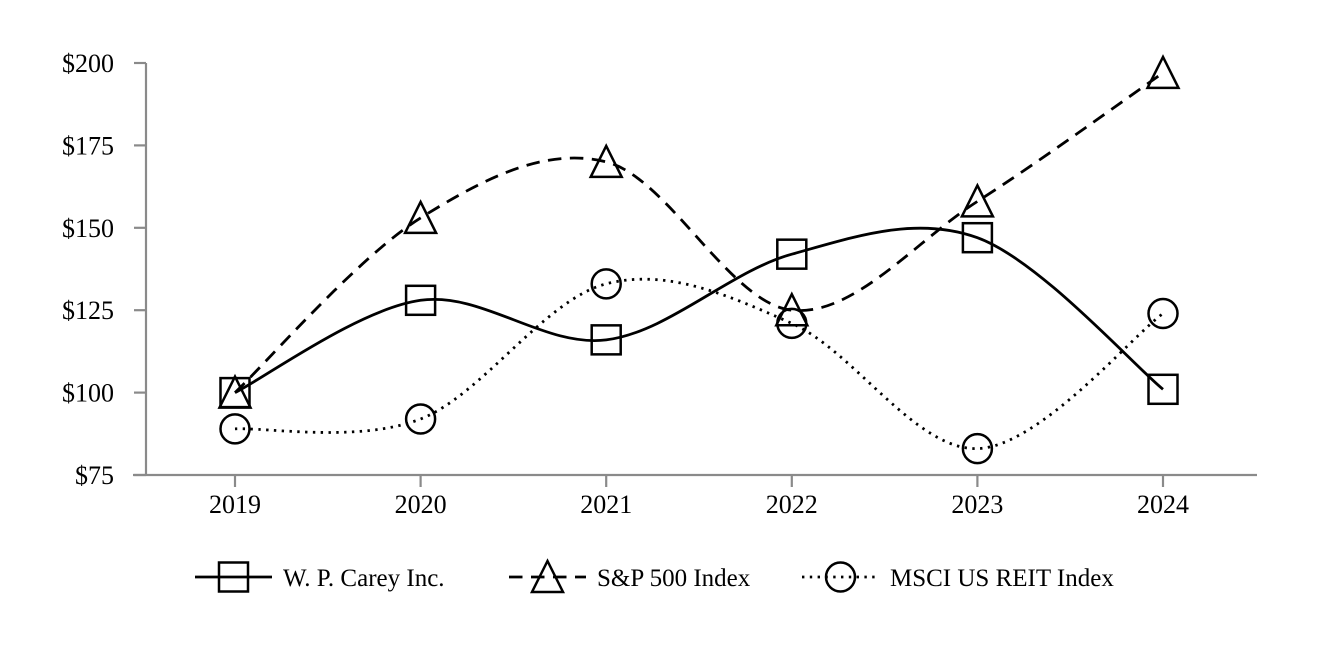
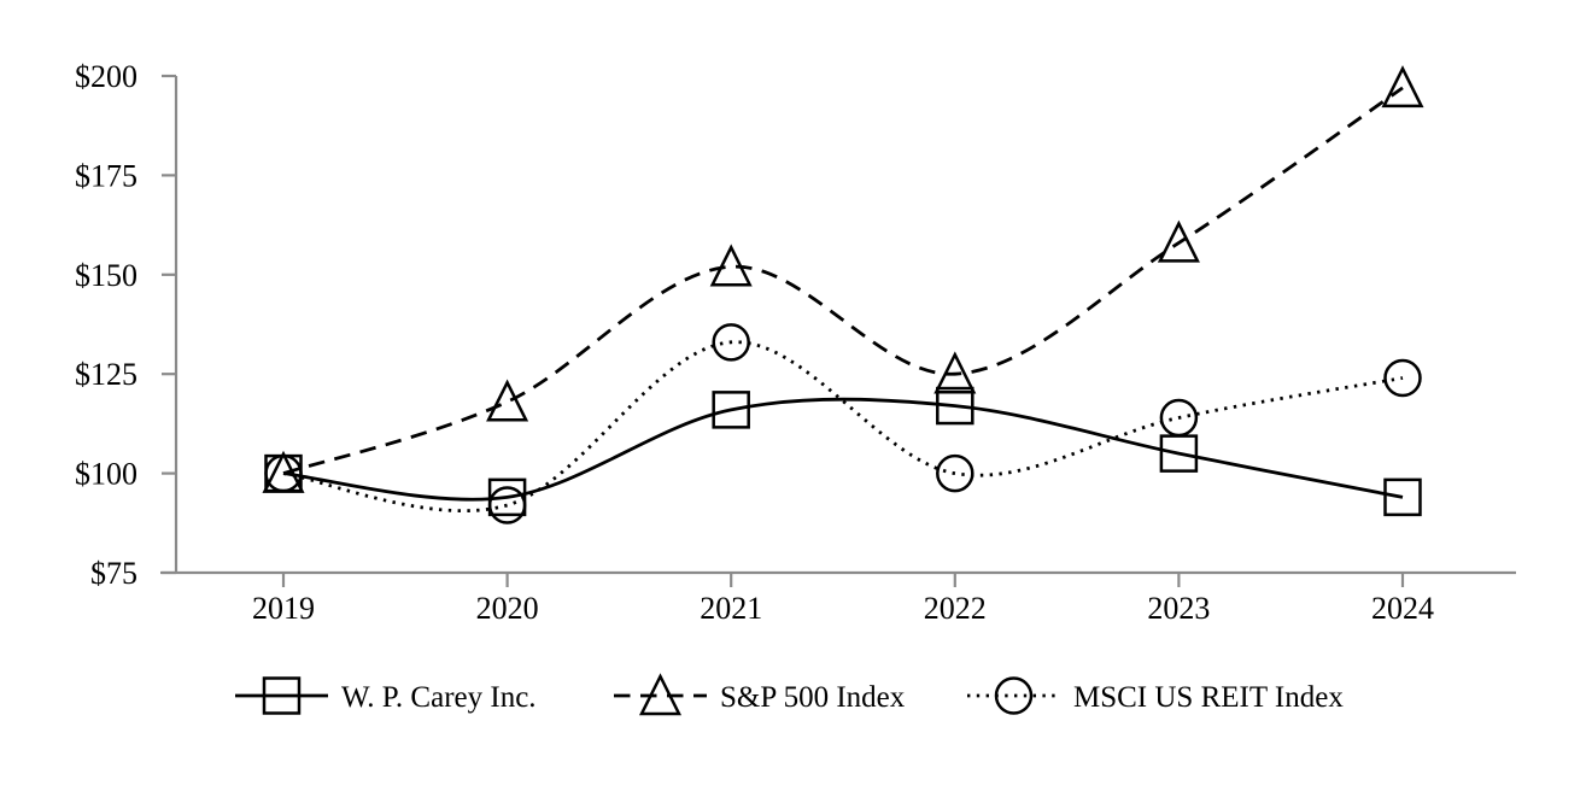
MSCI US REIT Index/2019: $89 -> $100
W. P. Carey Inc./2020: $128 -> $94
S&P 500 Index/2020: $153 -> $118
S&P 500 Index/2021: $170 -> $152
W. P. Carey Inc./2022: $142 -> $117
MSCI US REIT Index/2022: $121 -> $100
W. P. Carey Inc./2023: $147 -> $105
MSCI US REIT Index/2023: $83 -> $114
W. P. Carey Inc./2024: $101 -> $94
